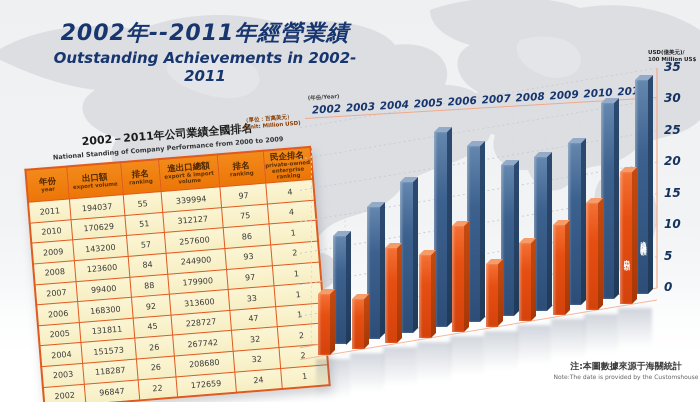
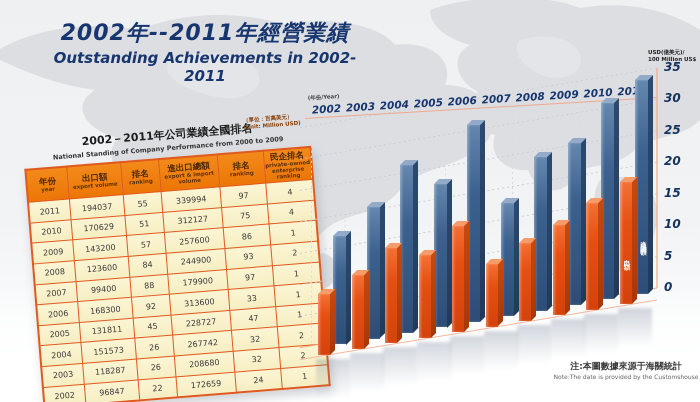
出口額/2003: 8 -> 12
進出口總額/2004: 24 -> 27
進出口總額/2005: 31 -> 23
進出口總額/2006: 28 -> 31
進出口總額/2007: 24 -> 18
出口額/2011: 21 -> 19
